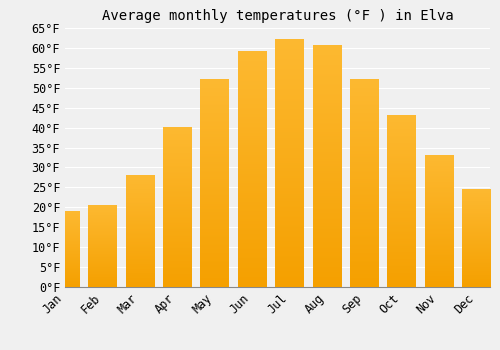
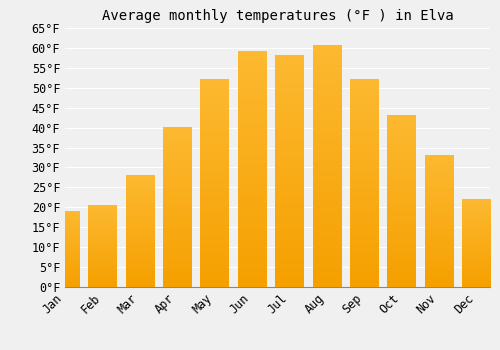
Jul: 62.0°F -> 58.0°F
Dec: 24.5°F -> 22.0°F
